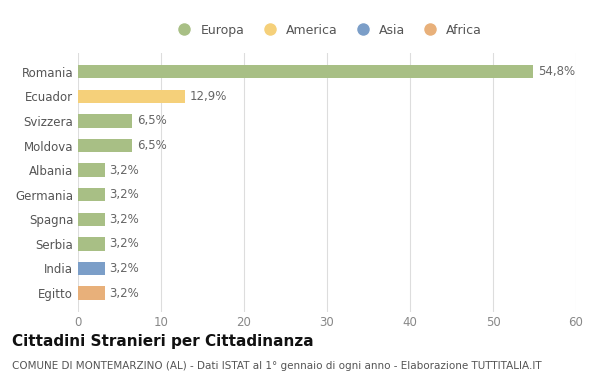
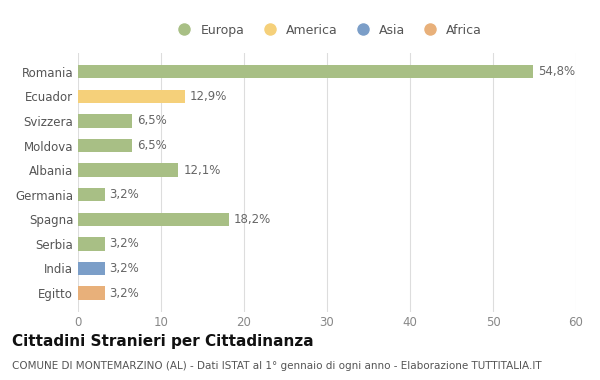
Albania: 3,2% -> 12,1%
Spagna: 3,2% -> 18,2%
